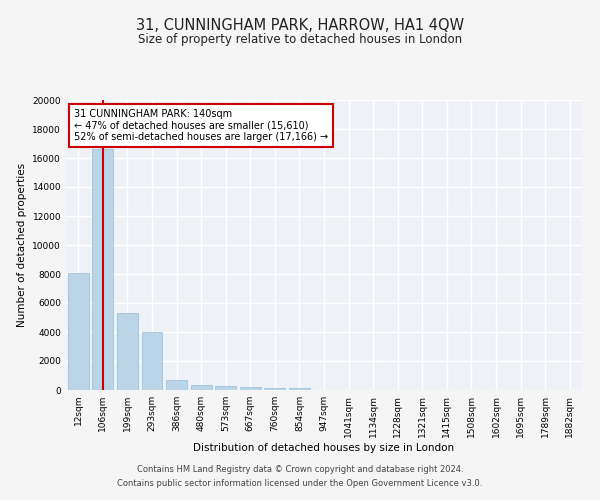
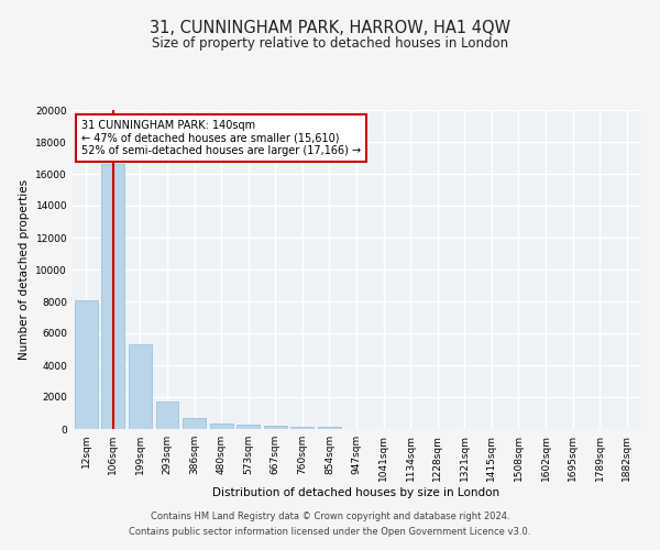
293sqm: 4000 -> 1800
